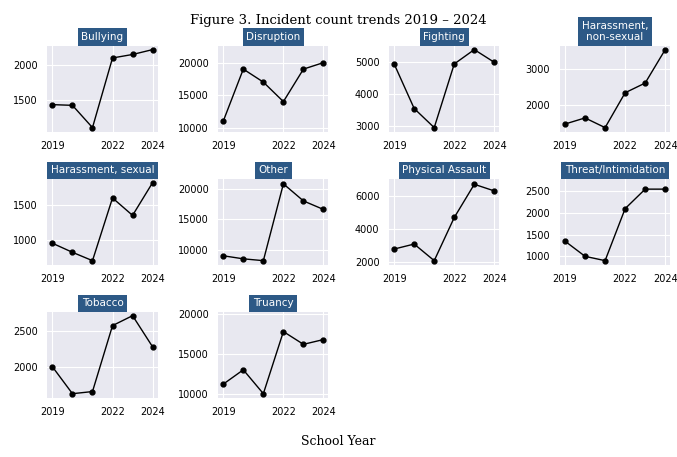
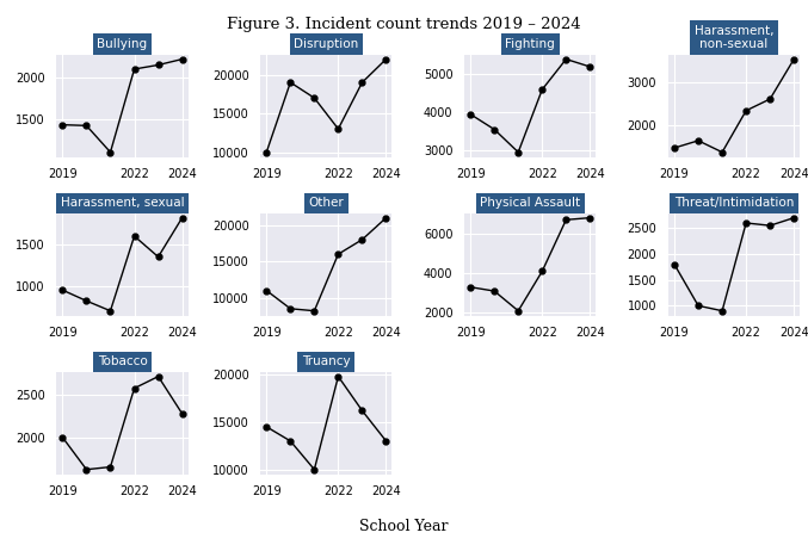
Disruption/2019: 11000 -> 10000
Disruption/2022: 14000 -> 13000
Disruption/2024: 20000 -> 22000
Fighting/2019: 4950 -> 3950
Fighting/2022: 4950 -> 4600
Fighting/2024: 5000 -> 5200
Other/2019: 9000 -> 11000
Other/2022: 20800 -> 16000
Other/2024: 16600 -> 21000
Physical Assault/2019: 2800 -> 3300
Physical Assault/2022: 4700 -> 4100
Physical Assault/2024: 6300 -> 6800
Threat/Intimidation/2019: 1350 -> 1800
Threat/Intimidation/2022: 2100 -> 2600
Threat/Intimidation/2024: 2550 -> 2700
Truancy/2019: 11200 -> 14500
Truancy/2022: 17800 -> 19800
Truancy/2024: 16800 -> 13000
